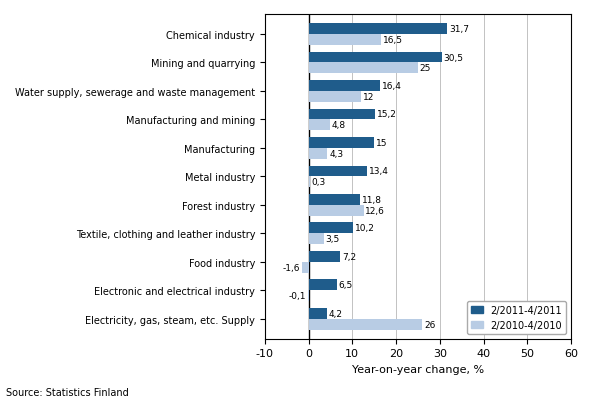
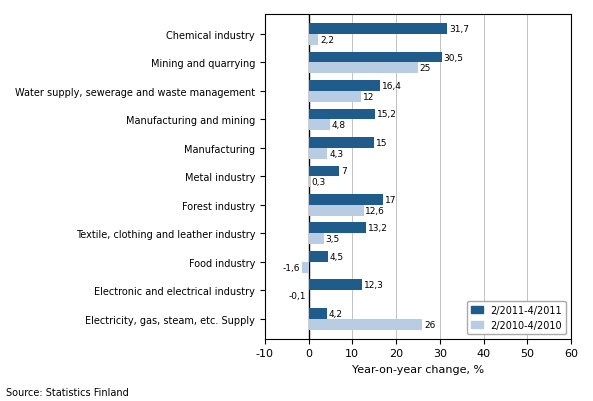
2/2010-4/2010/Chemical industry: 16,5 -> 2,2
2/2011-4/2011/Metal industry: 13,4 -> 7
2/2011-4/2011/Forest industry: 11,8 -> 17
2/2011-4/2011/Textile, clothing and leather industry: 10,2 -> 13,2
2/2011-4/2011/Food industry: 7,2 -> 4,5
2/2011-4/2011/Electronic and electrical industry: 6,5 -> 12,3
